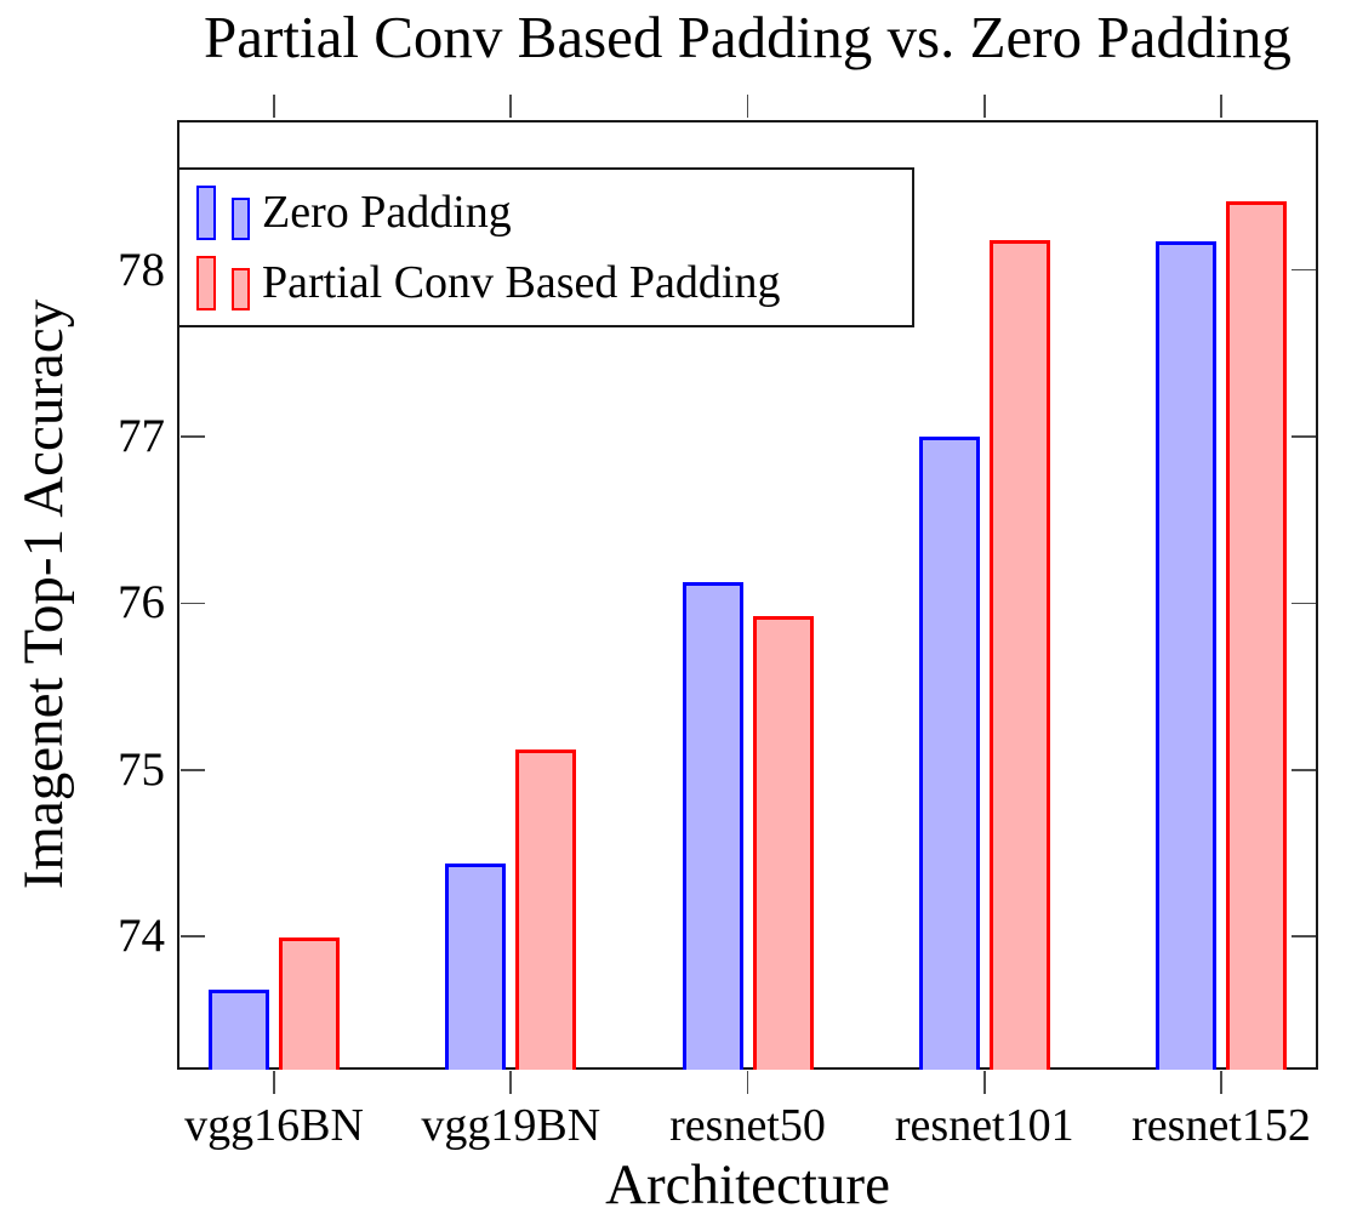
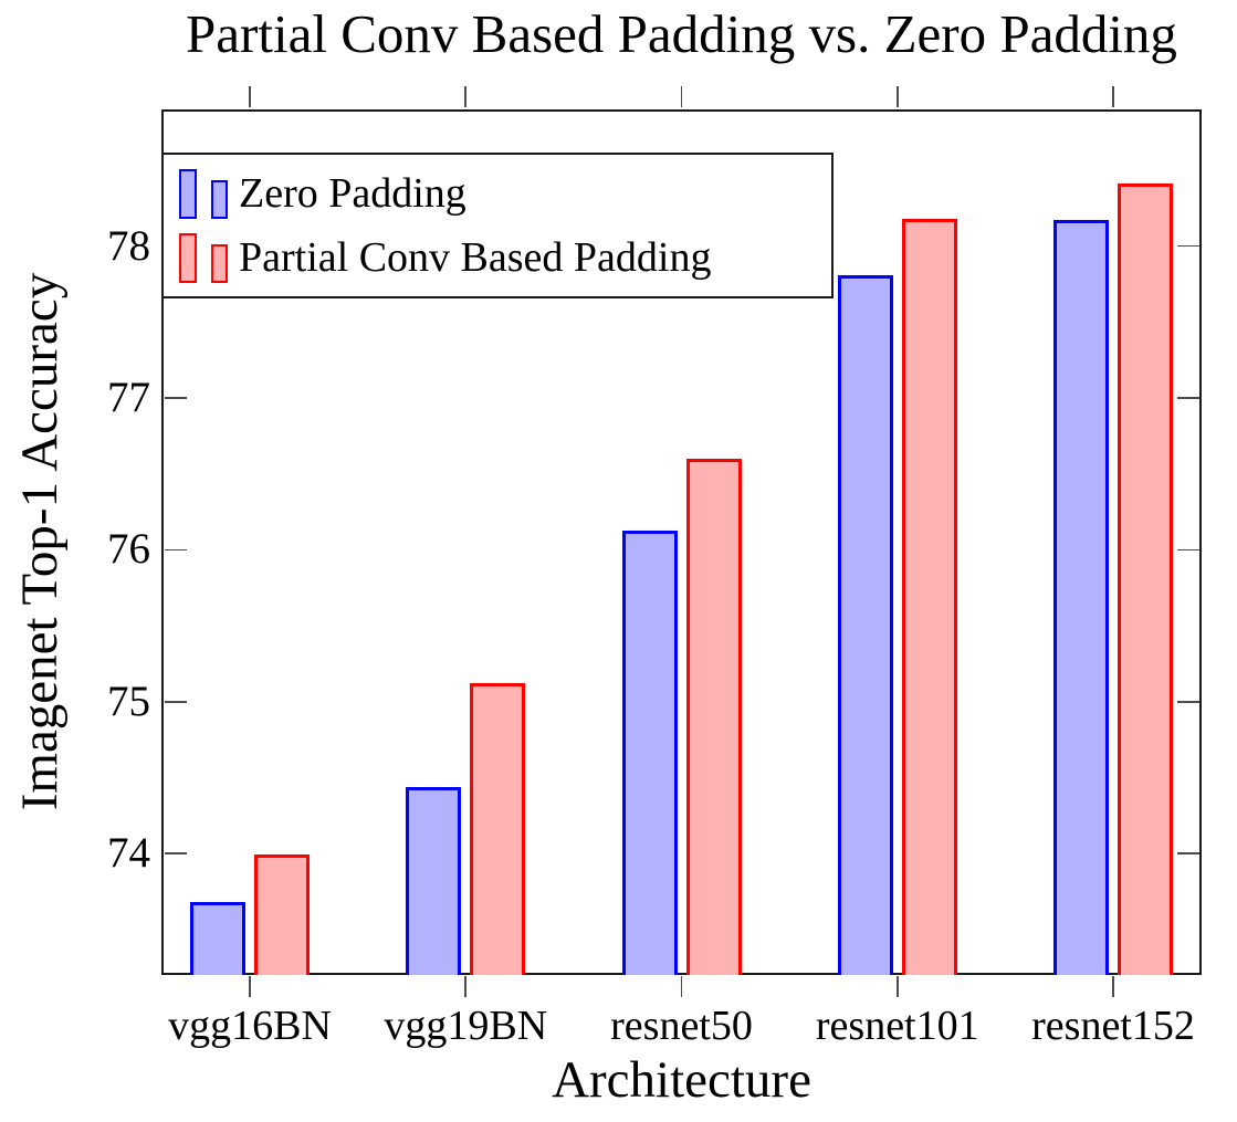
Partial Conv Based Padding/resnet50: 75.92 -> 76.60
Zero Padding/resnet101: 77.00 -> 77.81
